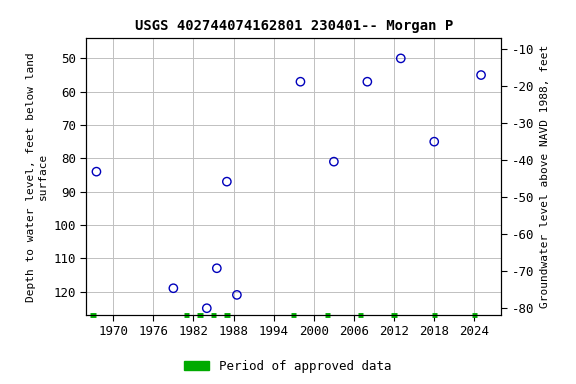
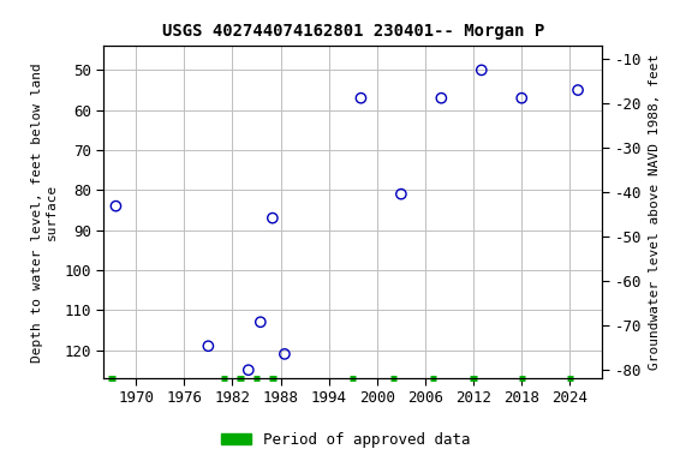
2018: 75 -> 57
